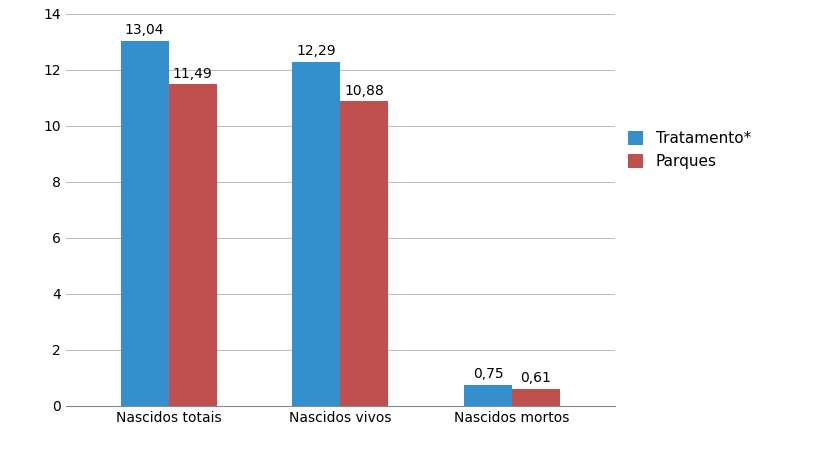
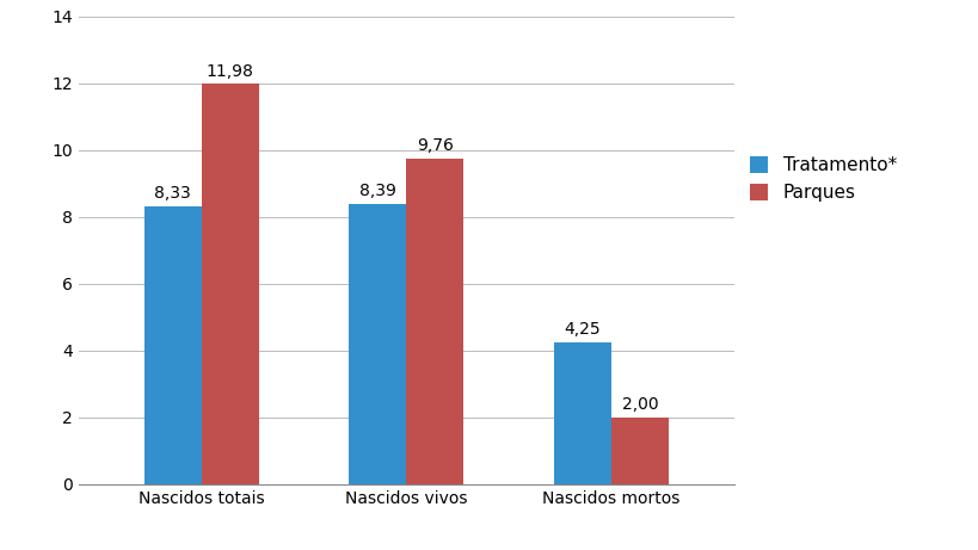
Tratamento*/Nascidos totais: 13,04 -> 8,33
Parques/Nascidos totais: 11,49 -> 11,98
Tratamento*/Nascidos vivos: 12,29 -> 8,39
Parques/Nascidos vivos: 10,88 -> 9,76
Tratamento*/Nascidos mortos: 0,75 -> 4,25
Parques/Nascidos mortos: 0,61 -> 2,00
